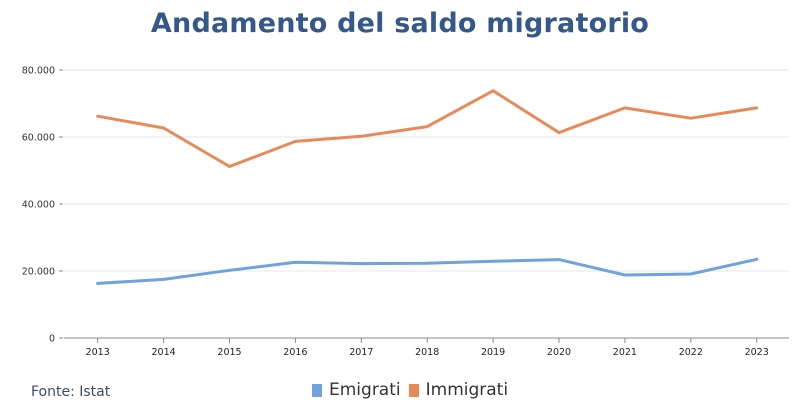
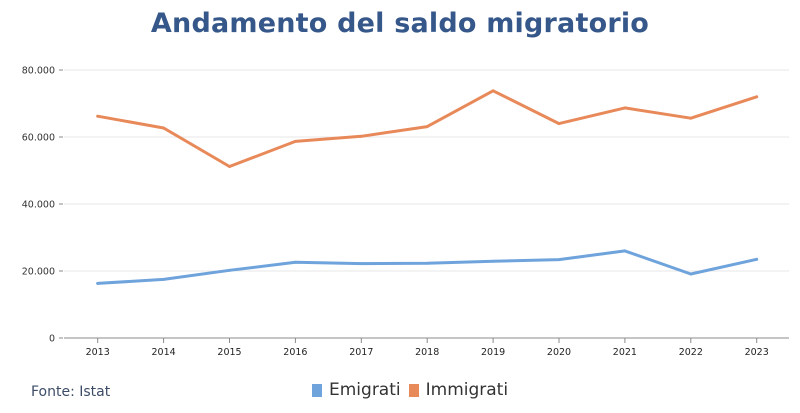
Immigrati/2020: 61000 -> 64000
Emigrati/2021: 19000 -> 26000
Immigrati/2023: 69000 -> 72000
